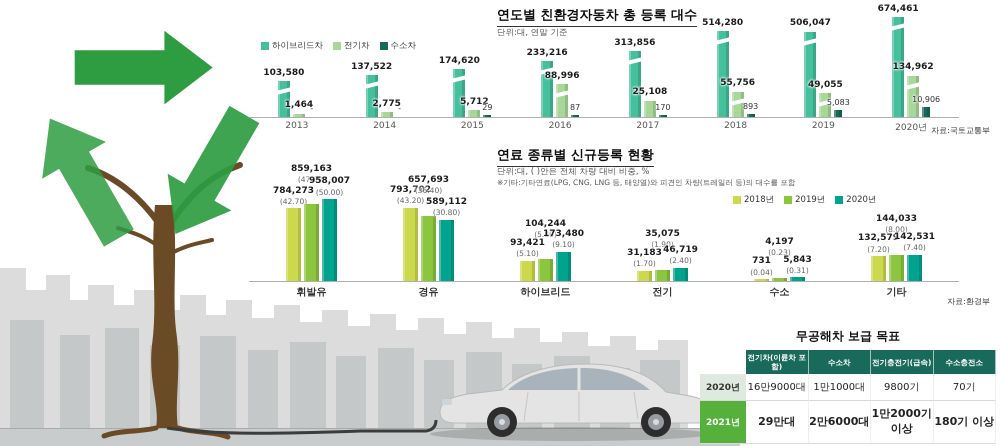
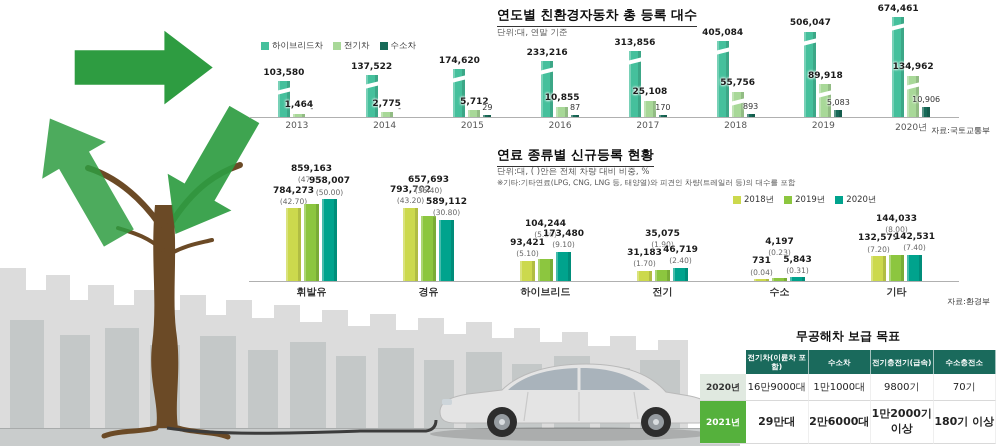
연도별 친환경자동차 총 등록 대수/전기차/2016: 88,996 -> 10,855
연도별 친환경자동차 총 등록 대수/하이브리드차/2018: 514,280 -> 405,084
연도별 친환경자동차 총 등록 대수/전기차/2019: 49,055 -> 89,918
